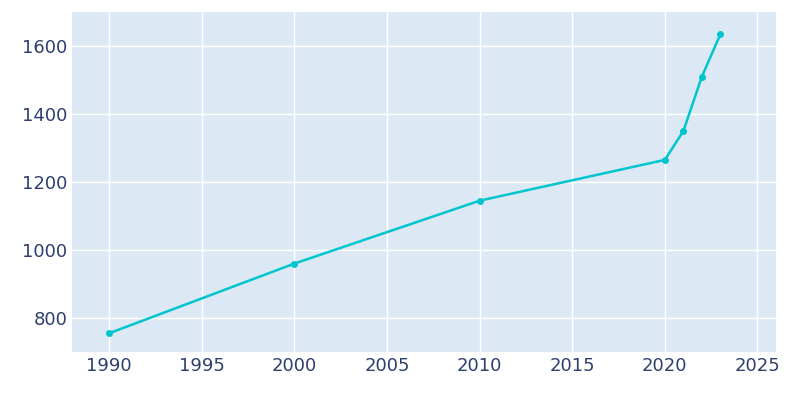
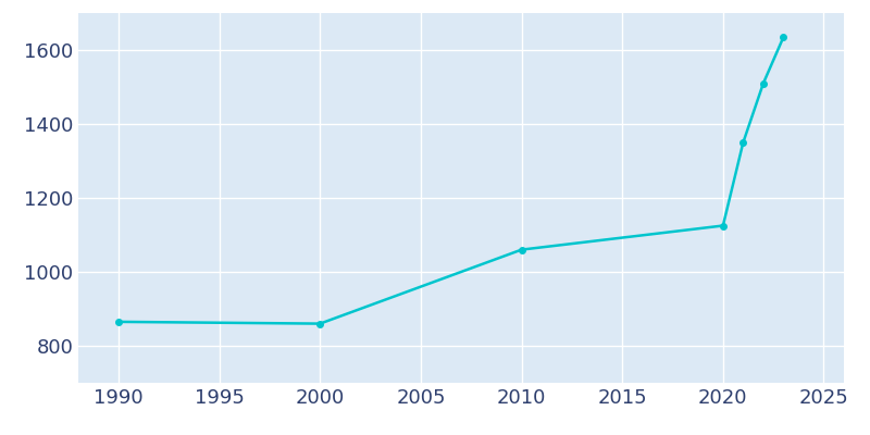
1990: 755 -> 865
2000: 960 -> 860
2010: 1145 -> 1060
2020: 1265 -> 1125
